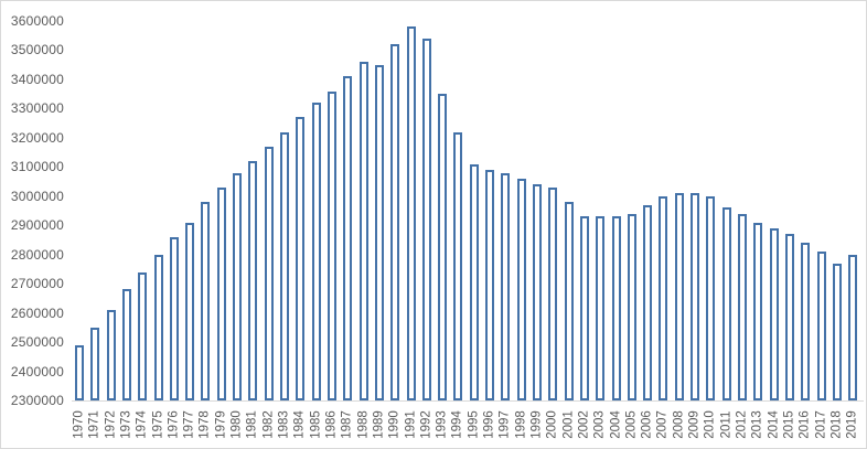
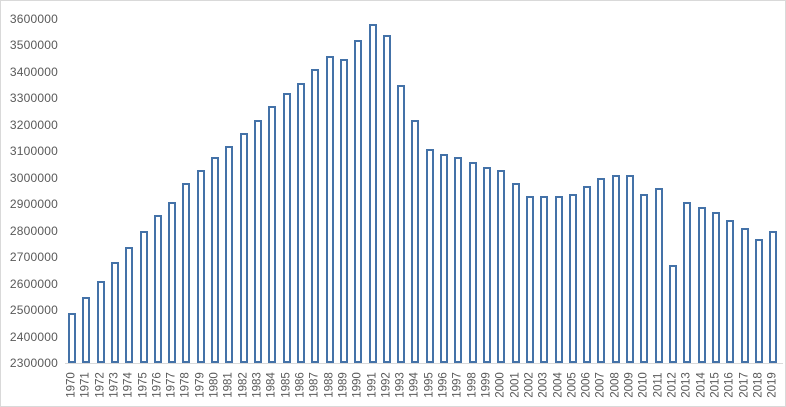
2010: 3000000 -> 2940000
2012: 2940000 -> 2670000
